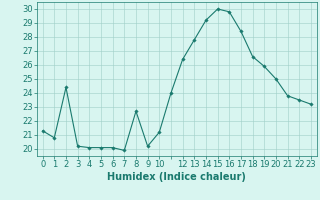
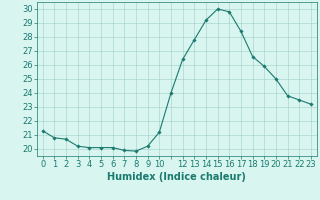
2: 24.4 -> 20.7
8: 22.7 -> 19.9
